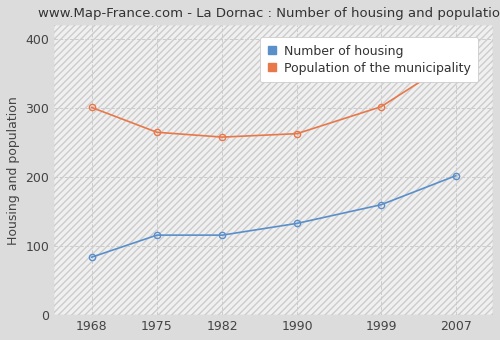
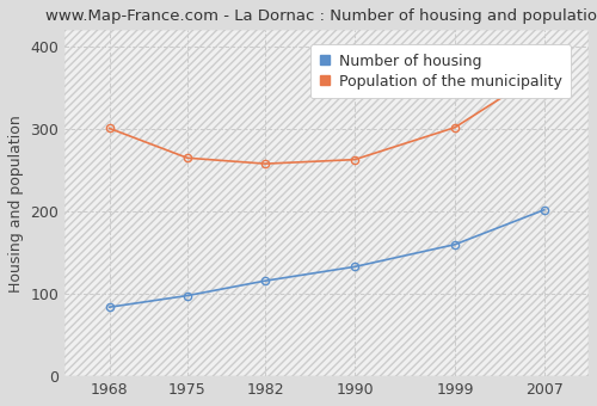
Number of housing/1975: 116 -> 98
